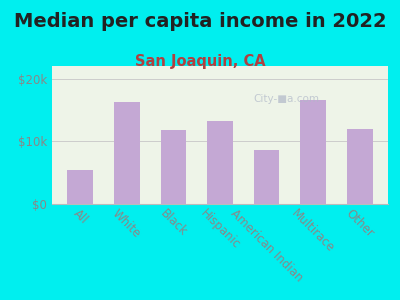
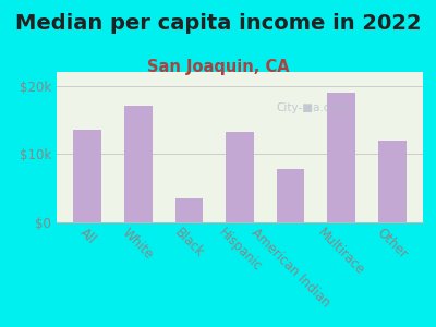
All: $5.4k -> $13.5k
White: $16.2k -> $17.0k
Black: $11.8k -> $3.5k
American Indian: $8.6k -> $7.8k
Multirace: $16.6k -> $19.0k
